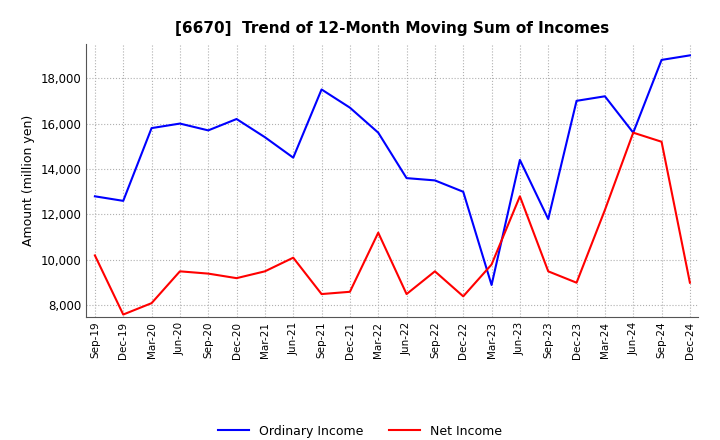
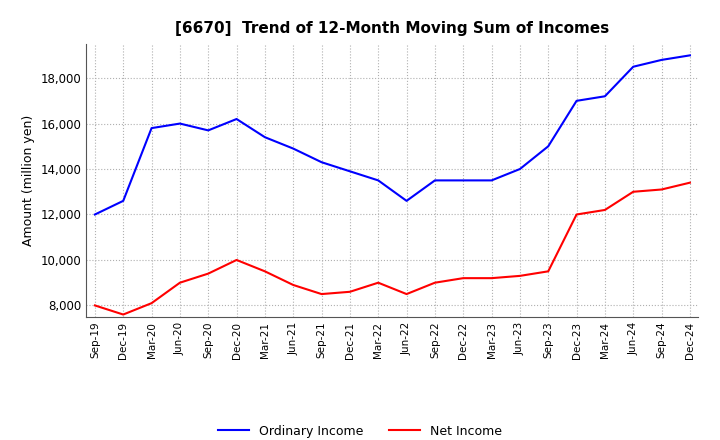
Ordinary Income/Sep-19: 12,800 -> 12,000
Net Income/Sep-19: 10,200 -> 8,000
Net Income/Jun-20: 9,500 -> 9,000
Net Income/Dec-20: 9,200 -> 10,000
Ordinary Income/Jun-21: 14,500 -> 14,900
Net Income/Jun-21: 10,100 -> 8,900
Ordinary Income/Sep-21: 17,500 -> 14,300
Ordinary Income/Dec-21: 16,700 -> 13,900
Ordinary Income/Mar-22: 15,600 -> 13,500
Net Income/Mar-22: 11,200 -> 9,000
Ordinary Income/Jun-22: 13,600 -> 12,600
Net Income/Sep-22: 9,500 -> 9,000
Ordinary Income/Dec-22: 13,000 -> 13,500
Net Income/Dec-22: 8,400 -> 9,200
Ordinary Income/Mar-23: 8,900 -> 13,500
Net Income/Mar-23: 9,800 -> 9,200
Ordinary Income/Jun-23: 14,400 -> 14,000
Net Income/Jun-23: 12,800 -> 9,300
Ordinary Income/Sep-23: 11,800 -> 15,000
Net Income/Dec-23: 9,000 -> 12,000
Ordinary Income/Jun-24: 15,600 -> 18,500
Net Income/Jun-24: 15,600 -> 13,000
Net Income/Sep-24: 15,200 -> 13,100
Net Income/Dec-24: 9,000 -> 13,400
